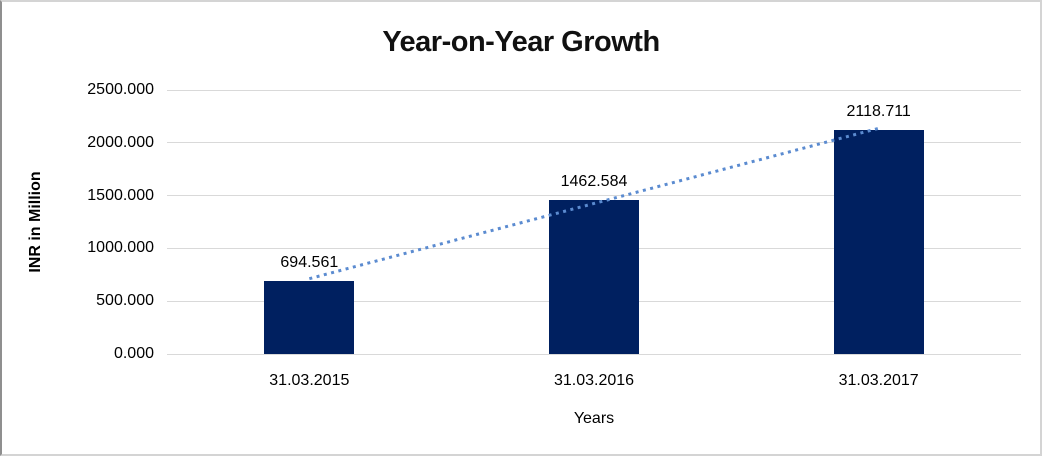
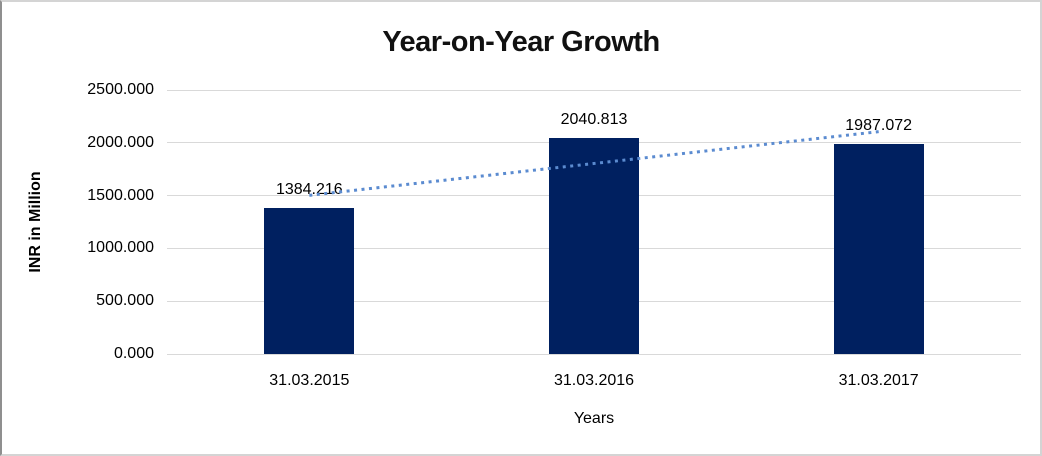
31.03.2015: 694.561 -> 1384.216
31.03.2016: 1462.584 -> 2040.813
31.03.2017: 2118.711 -> 1987.072
